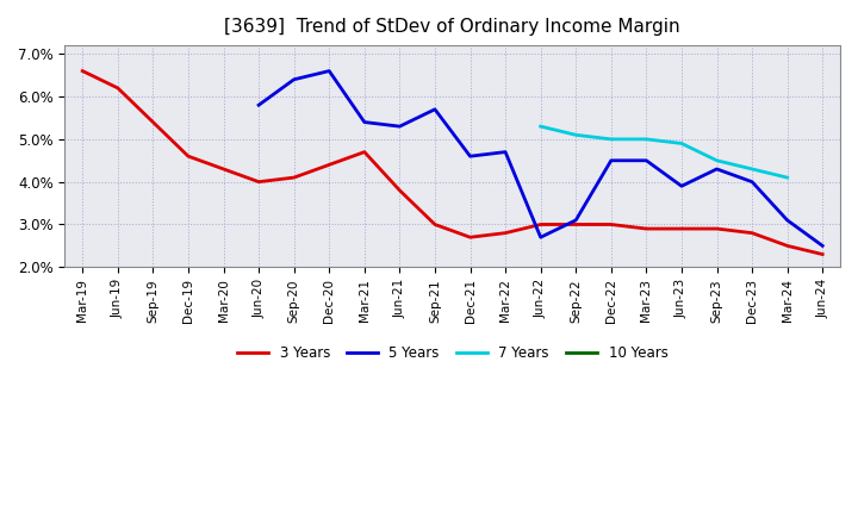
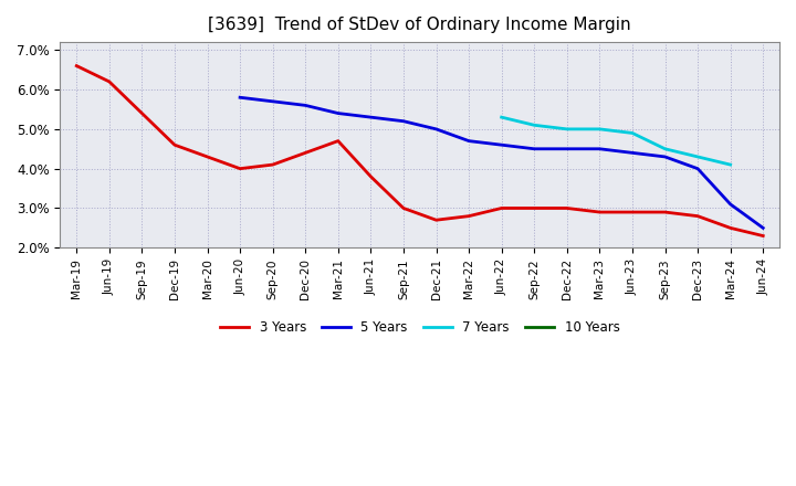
5 Years/Sep-20: 6.4% -> 5.7%
5 Years/Dec-20: 6.6% -> 5.6%
5 Years/Sep-21: 5.7% -> 5.2%
5 Years/Dec-21: 4.6% -> 5.0%
5 Years/Jun-22: 2.7% -> 4.6%
5 Years/Sep-22: 3.1% -> 4.5%
5 Years/Jun-23: 3.9% -> 4.4%
